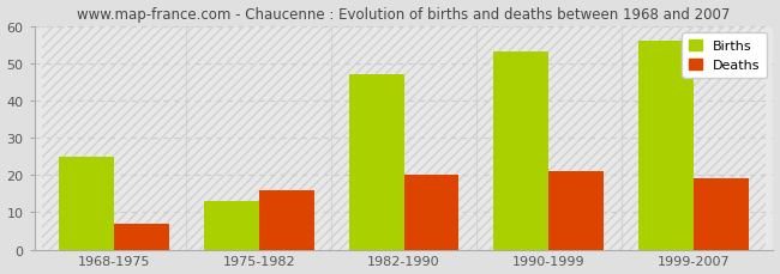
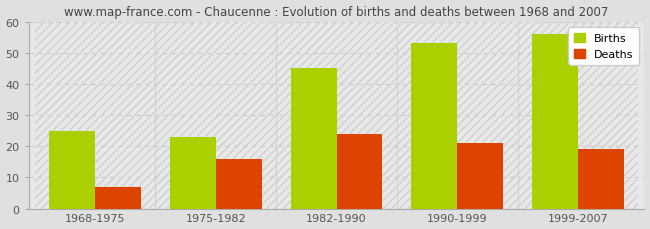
Births/1975-1982: 13 -> 23
Births/1982-1990: 47 -> 45
Deaths/1982-1990: 20 -> 24
